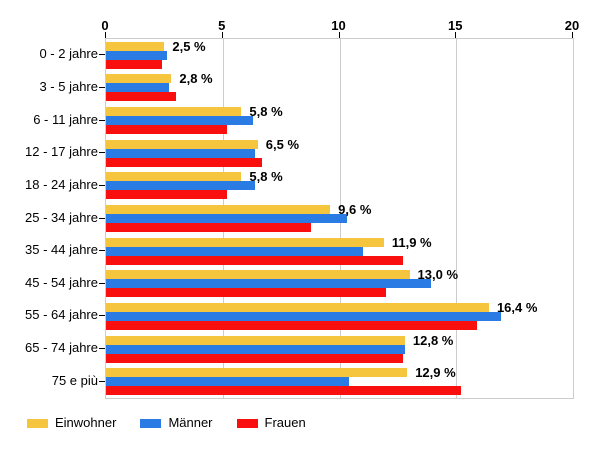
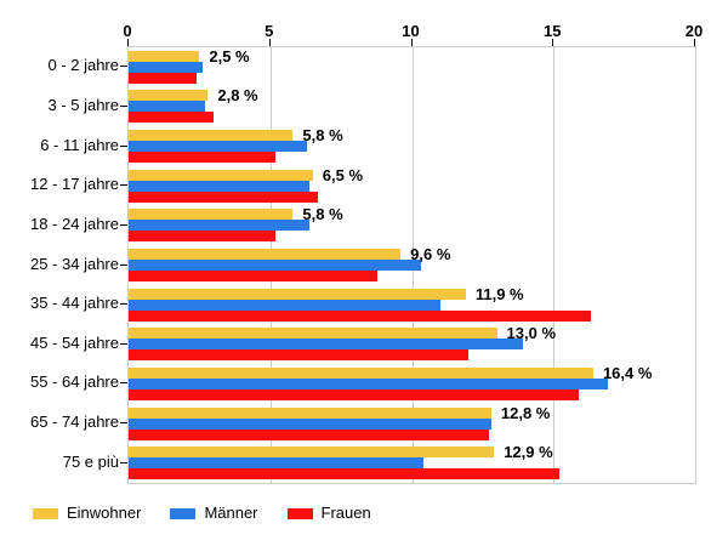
Frauen/35 - 44 jahre: 12.7 -> 16.3
